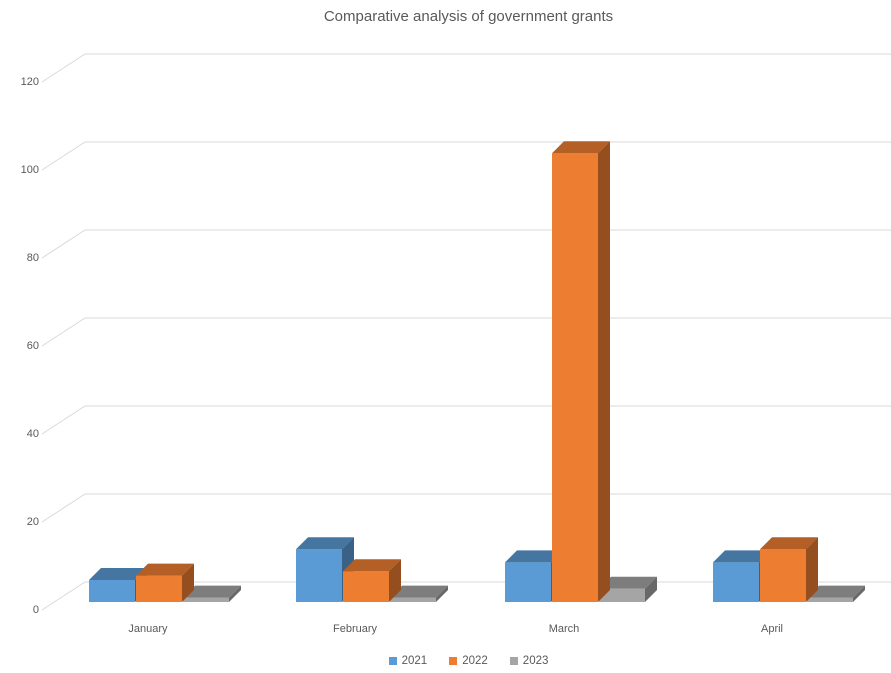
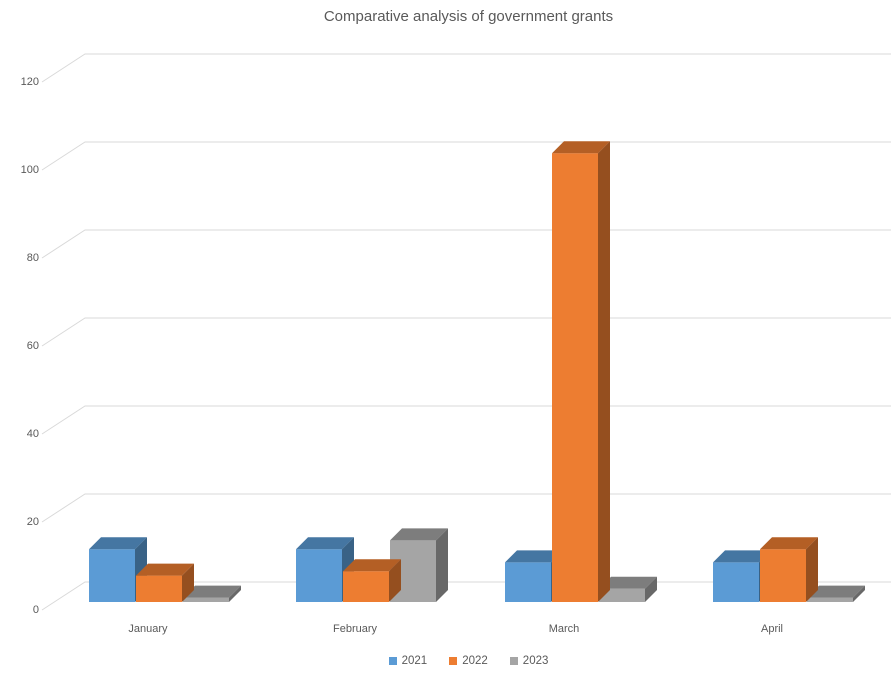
2021/January: 5 -> 12
2023/February: 1 -> 14
